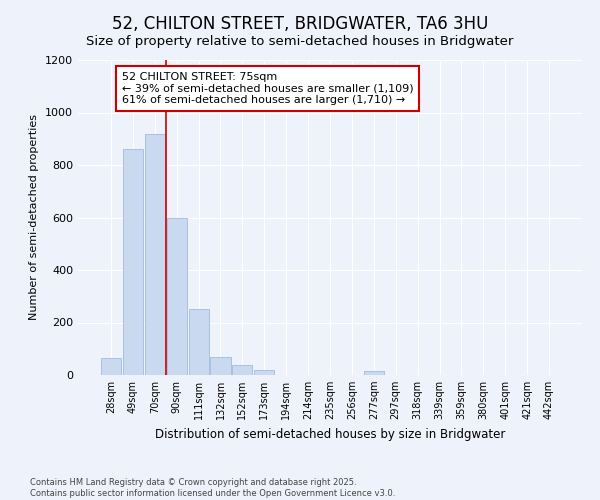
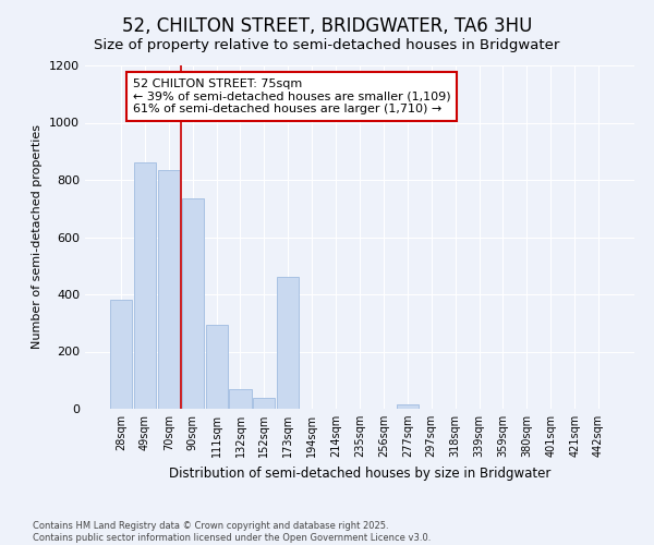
28sqm: 65 -> 380
70sqm: 920 -> 835
90sqm: 600 -> 735
111sqm: 250 -> 295
173sqm: 20 -> 460
